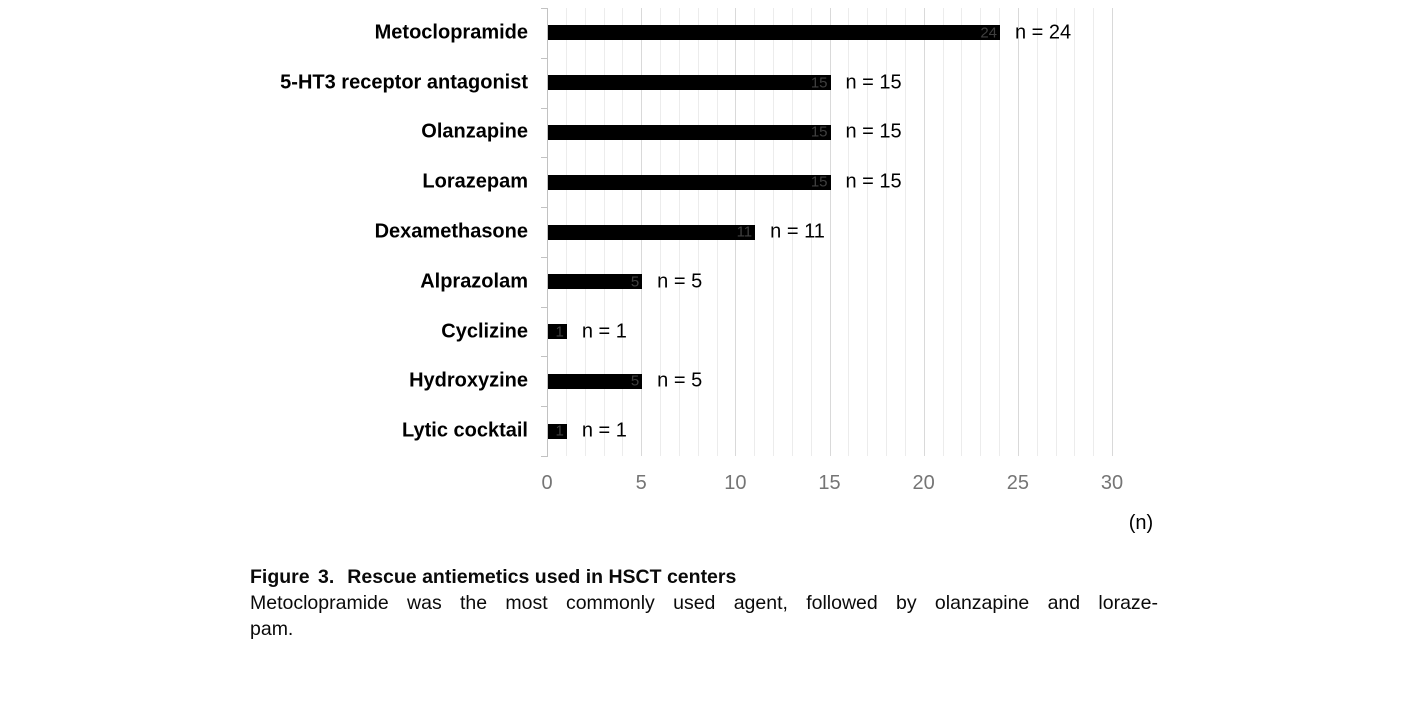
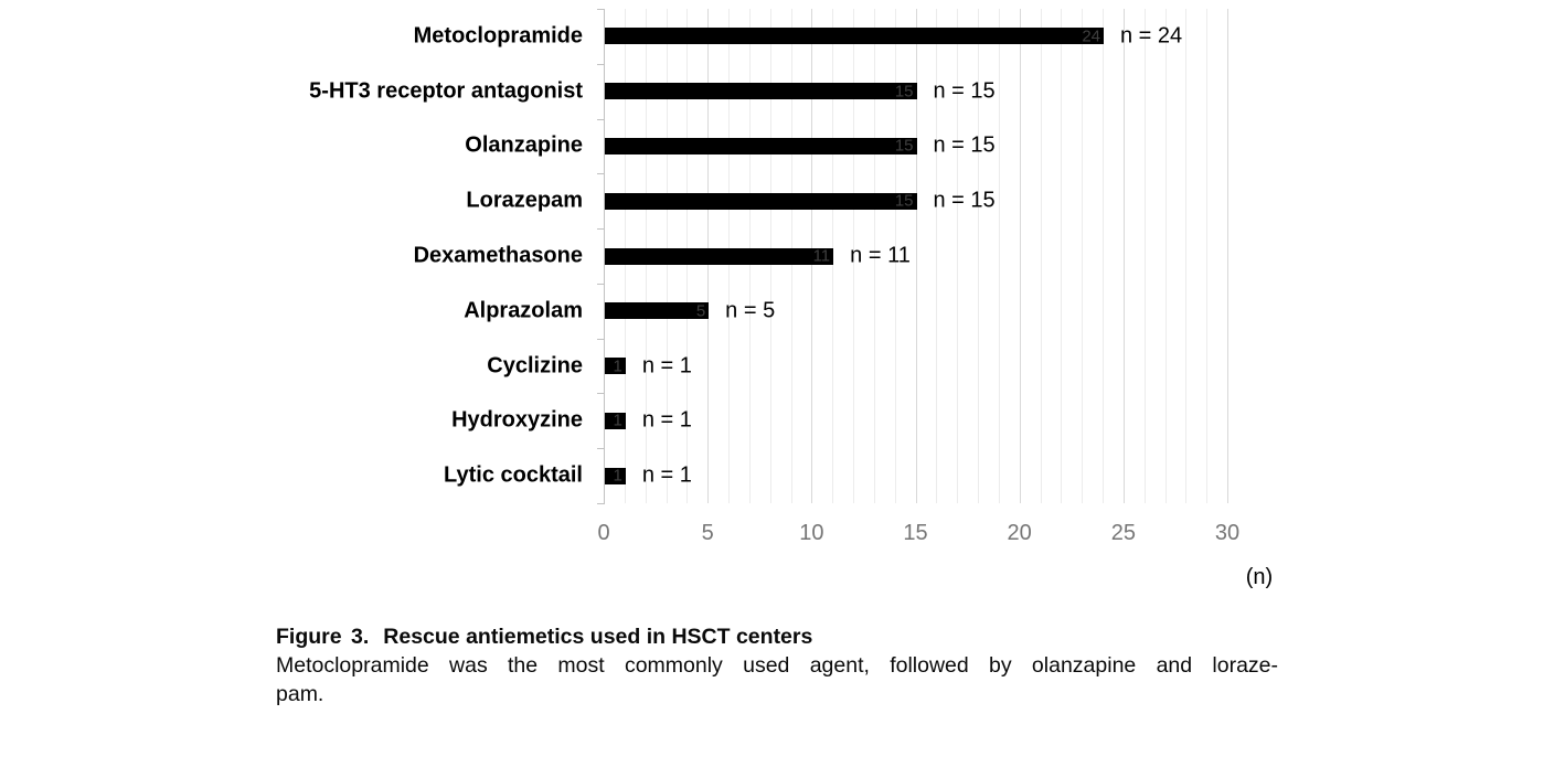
Hydroxyzine: 5 -> 1
